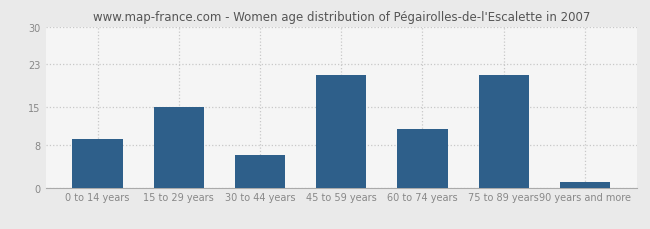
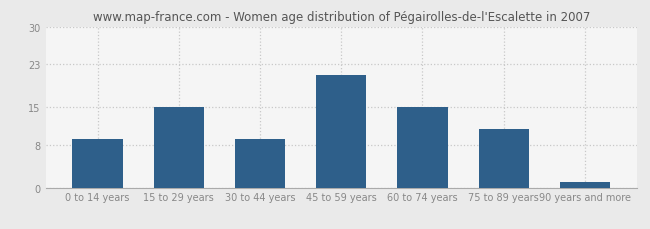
30 to 44 years: 6 -> 9
60 to 74 years: 11 -> 15
75 to 89 years: 21 -> 11
